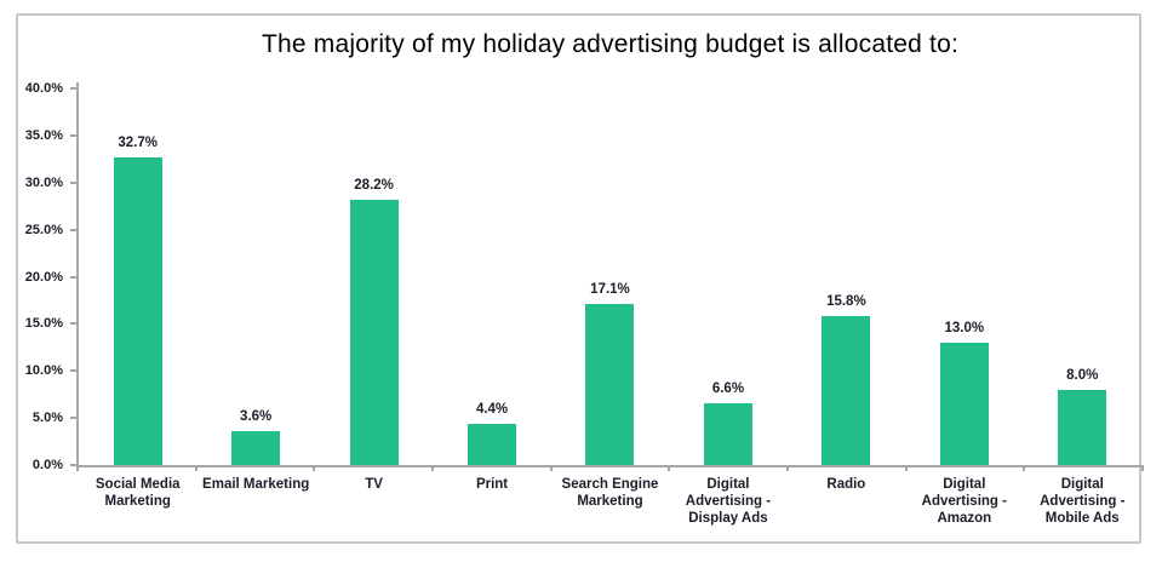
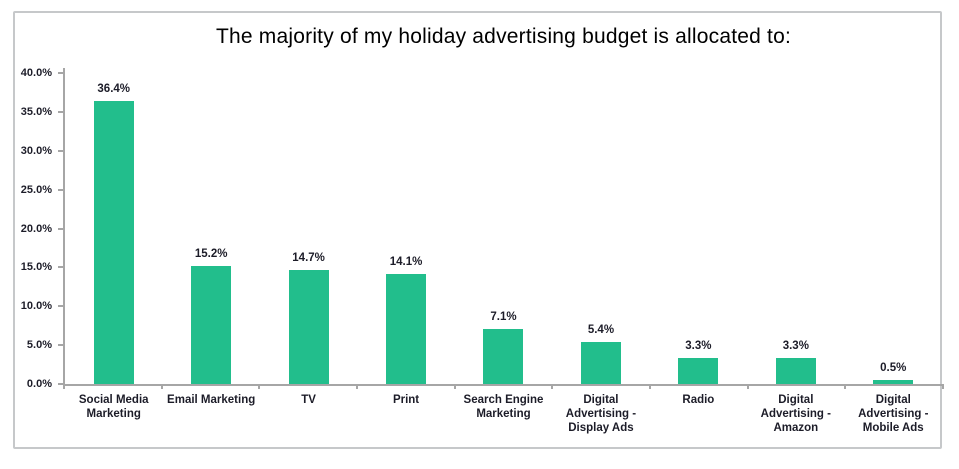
Social Media Marketing: 32.7% -> 36.4%
Email Marketing: 3.6% -> 15.2%
TV: 28.2% -> 14.7%
Print: 4.4% -> 14.1%
Search Engine Marketing: 17.1% -> 7.1%
Digital Advertising - Display Ads: 6.6% -> 5.4%
Radio: 15.8% -> 3.3%
Digital Advertising - Amazon: 13.0% -> 3.3%
Digital Advertising - Mobile Ads: 8.0% -> 0.5%
